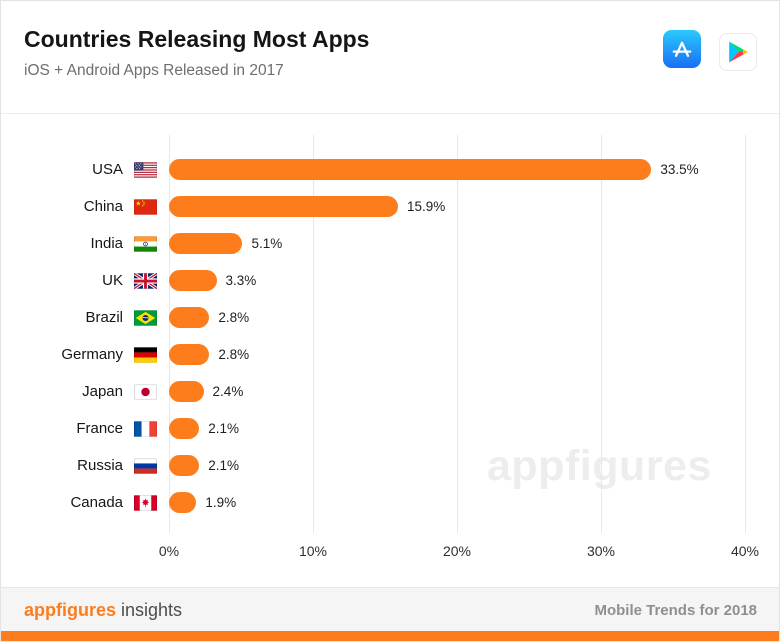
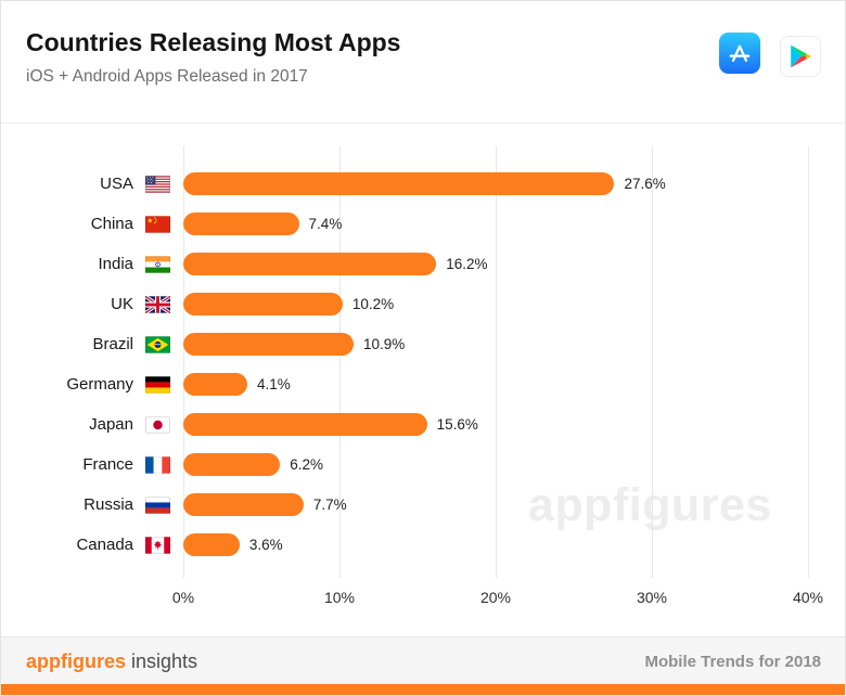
USA: 33.5% -> 27.6%
China: 15.9% -> 7.4%
India: 5.1% -> 16.2%
UK: 3.3% -> 10.2%
Brazil: 2.8% -> 10.9%
Germany: 2.8% -> 4.1%
Japan: 2.4% -> 15.6%
France: 2.1% -> 6.2%
Russia: 2.1% -> 7.7%
Canada: 1.9% -> 3.6%
